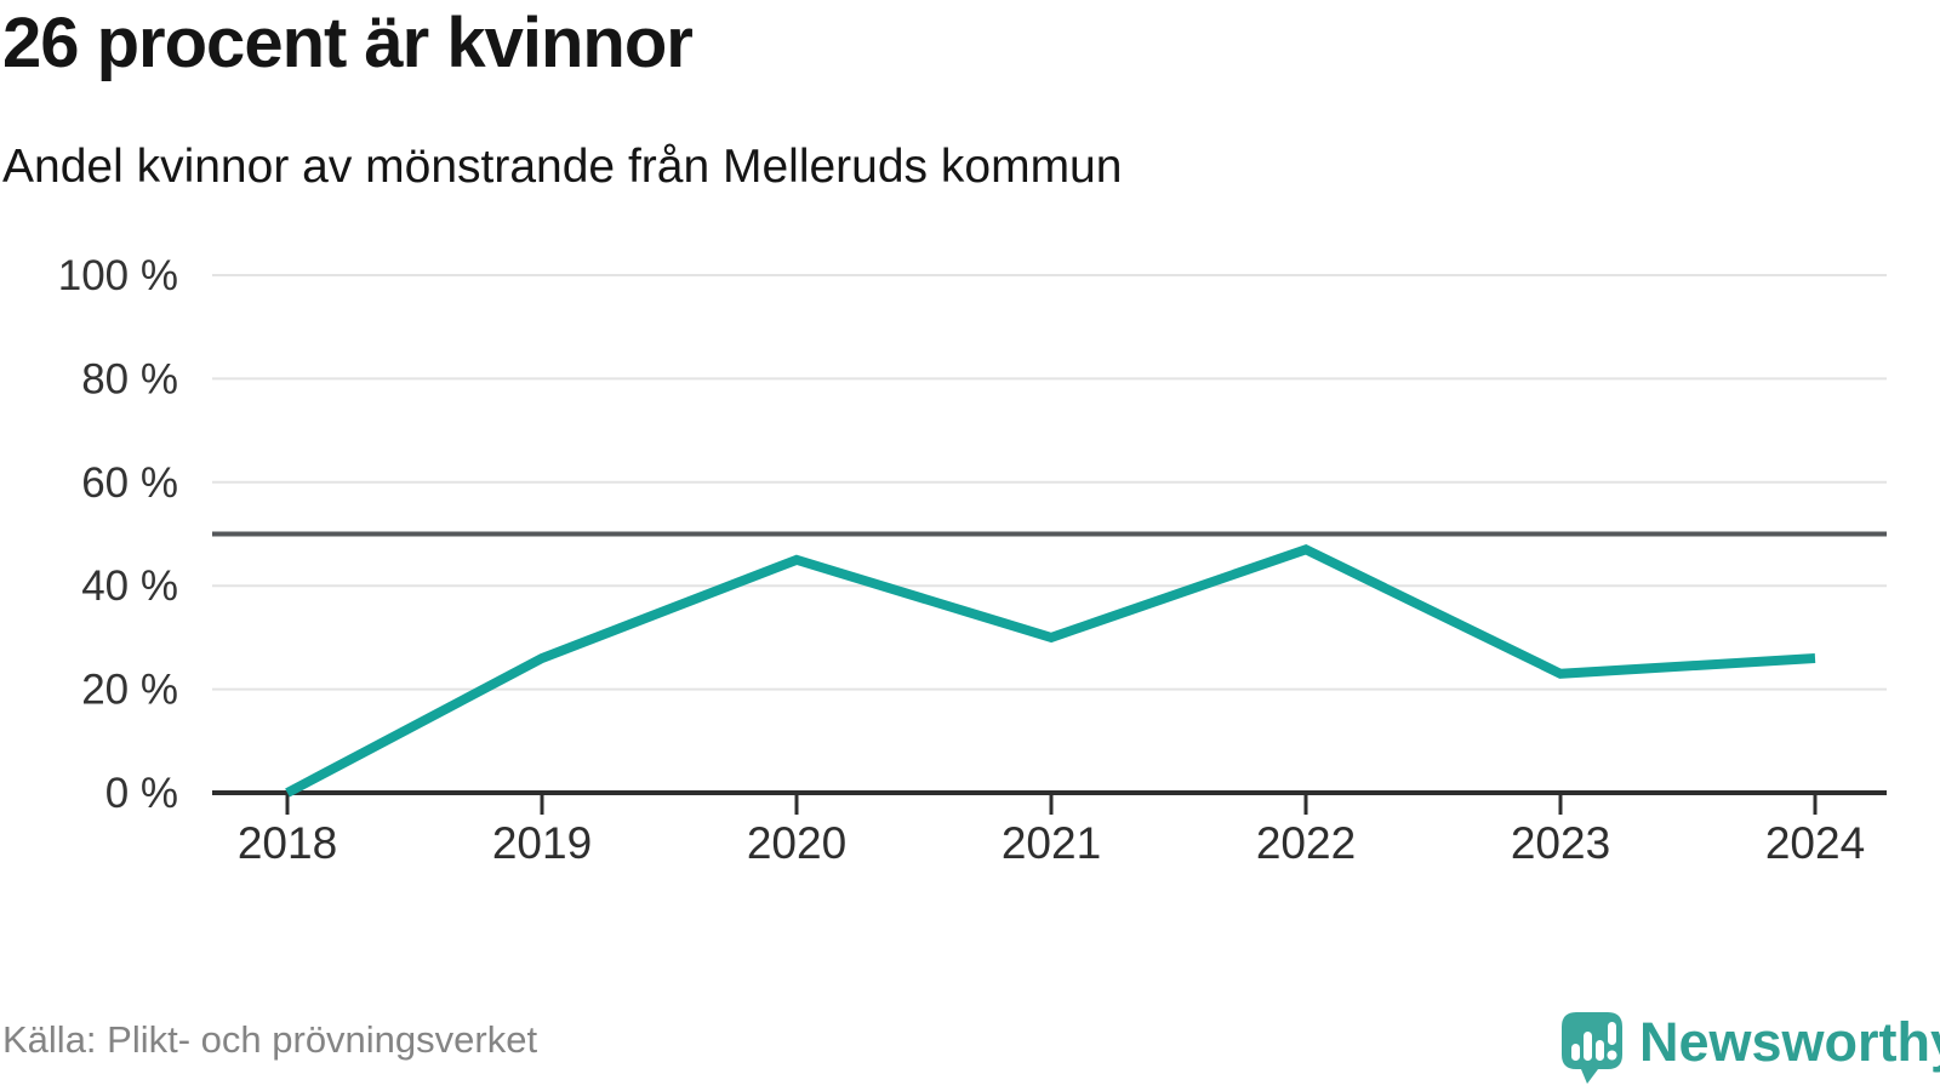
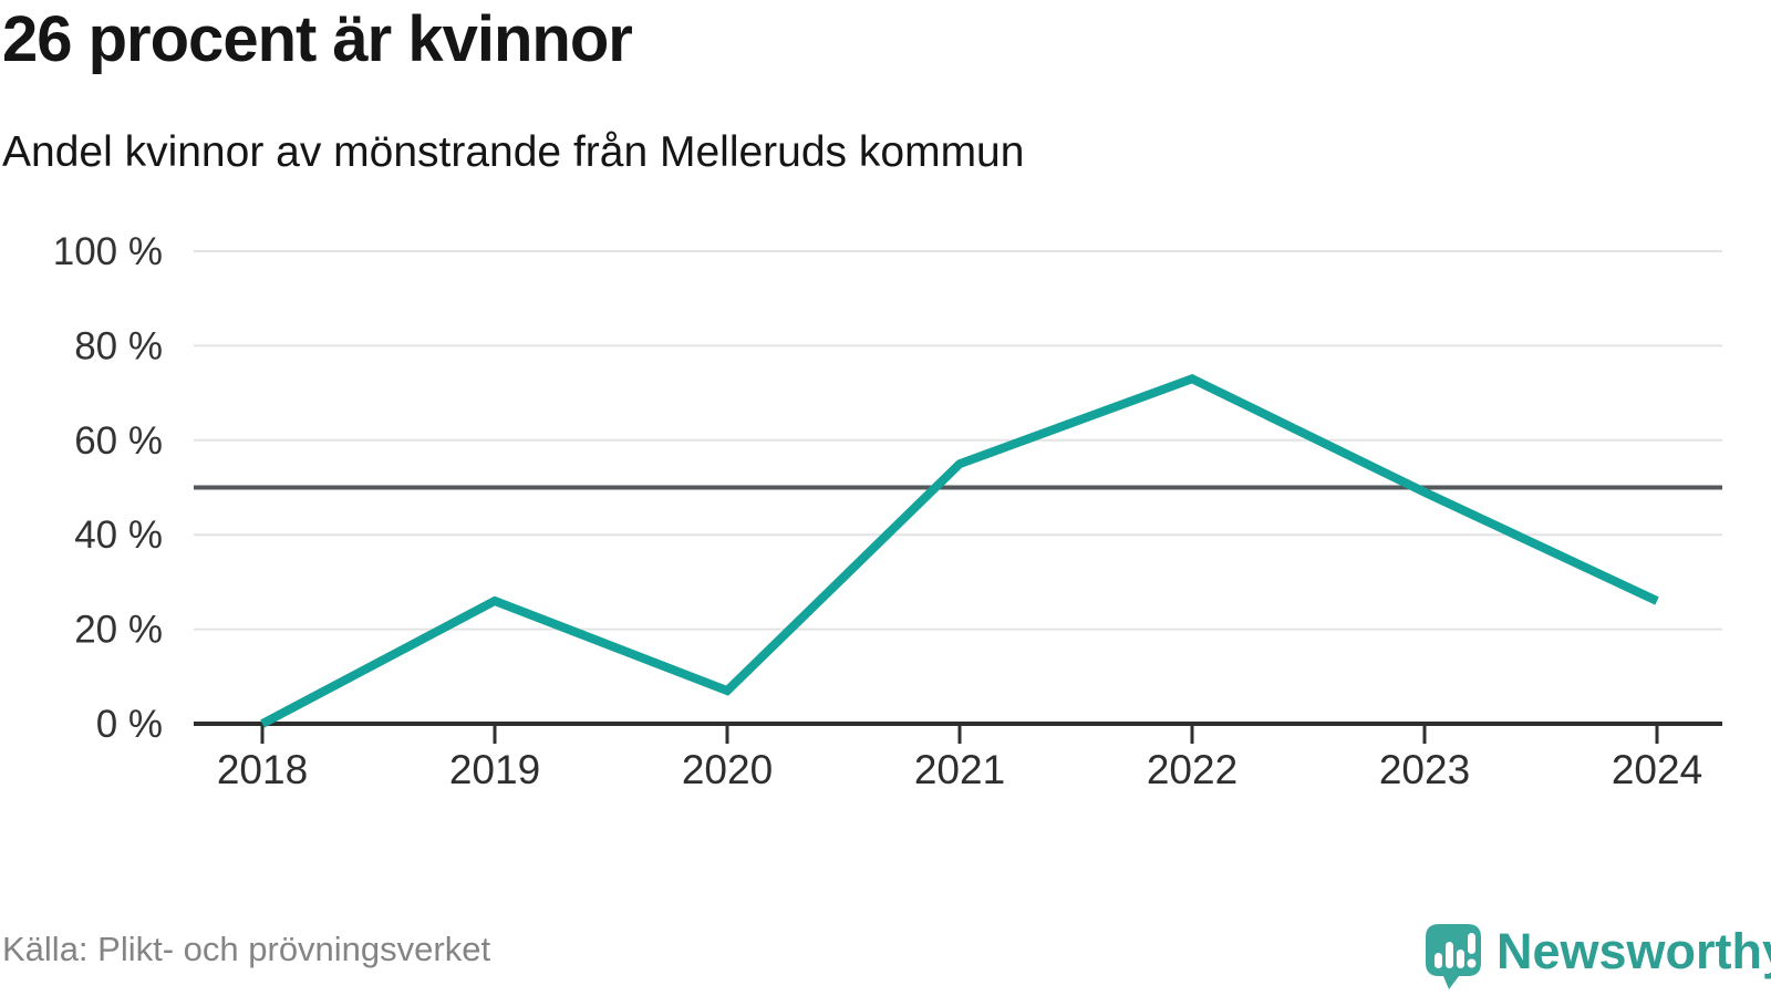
2020: 45% -> 7%
2021: 30% -> 55%
2022: 47% -> 73%
2023: 23% -> 49%
